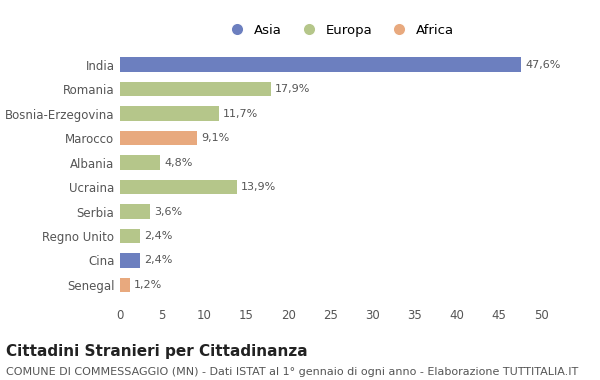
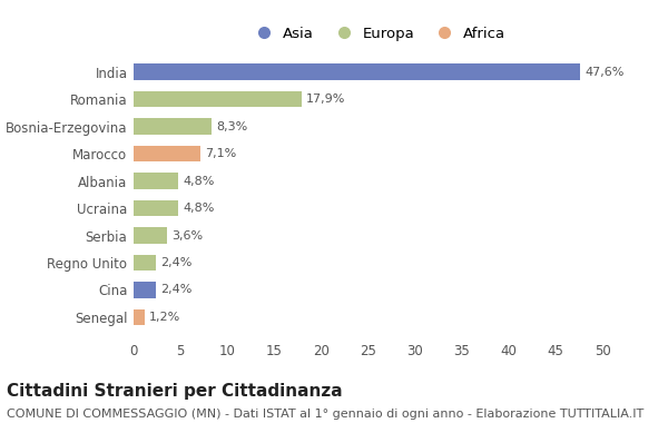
Bosnia-Erzegovina: 11,7% -> 8,3%
Marocco: 9,1% -> 7,1%
Ucraina: 13,9% -> 4,8%
